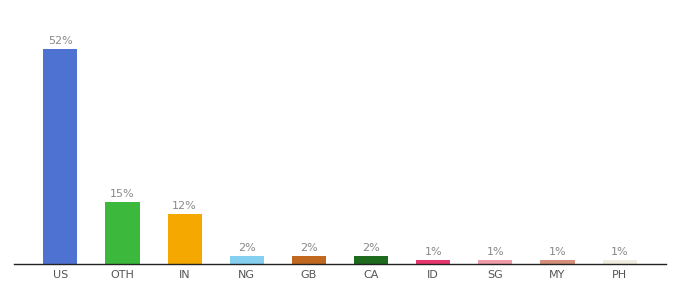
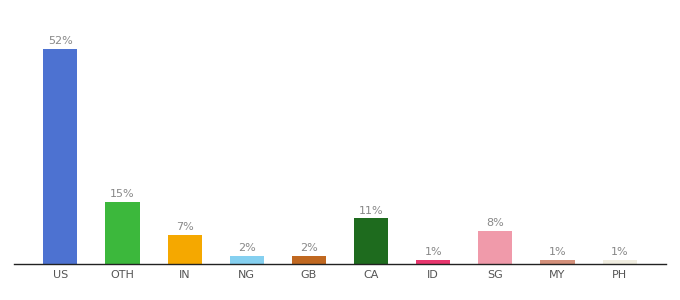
IN: 12% -> 7%
CA: 2% -> 11%
SG: 1% -> 8%
